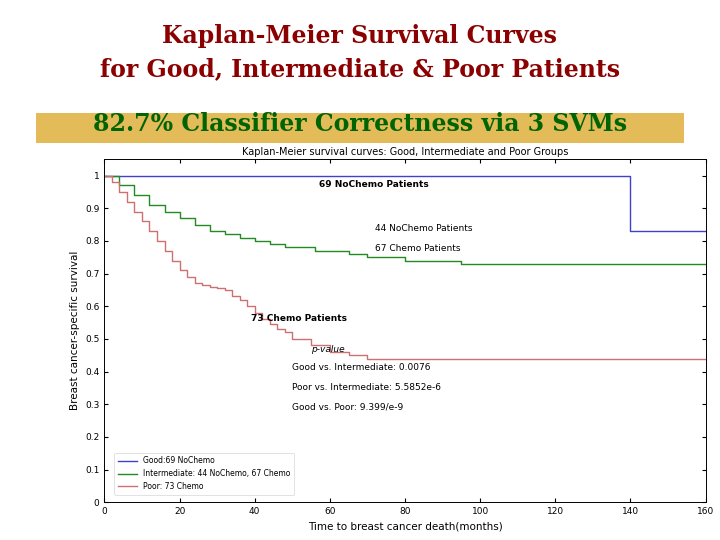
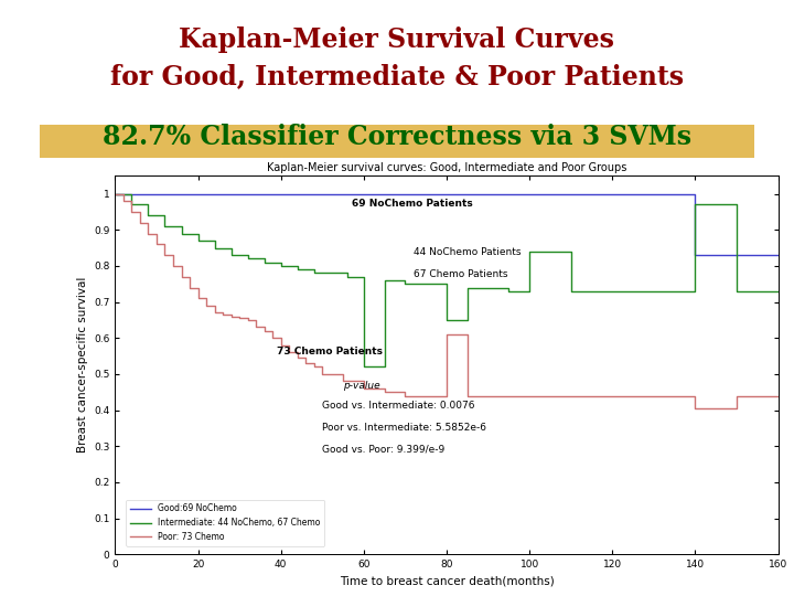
Intermediate: 44 NoChemo, 67 Chemo/60: 0.77 -> 0.52
Intermediate: 44 NoChemo, 67 Chemo/80: 0.74 -> 0.65
Poor: 73 Chemo/80: 0.440 -> 0.610
Intermediate: 44 NoChemo, 67 Chemo/100: 0.73 -> 0.84
Intermediate: 44 NoChemo, 67 Chemo/140: 0.73 -> 0.97
Poor: 73 Chemo/140: 0.440 -> 0.405
